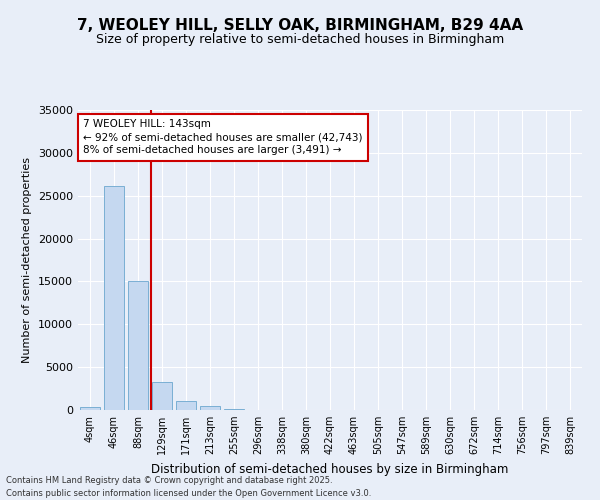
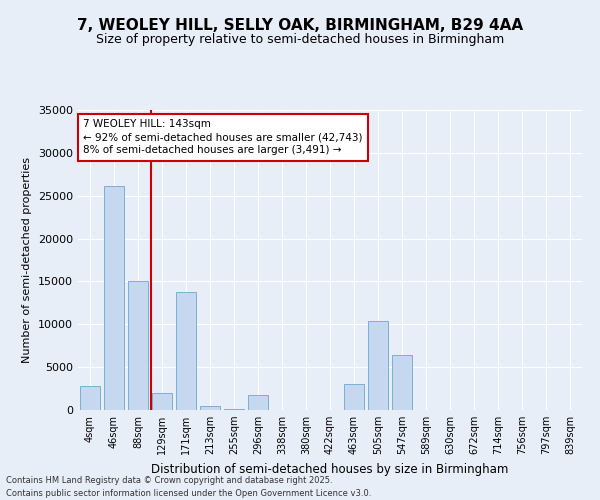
4sqm: 400 -> 2800
129sqm: 3300 -> 2000
171sqm: 1000 -> 13800
296sqm: 0 -> 1800
463sqm: 0 -> 3000
505sqm: 0 -> 10400
547sqm: 0 -> 6400
